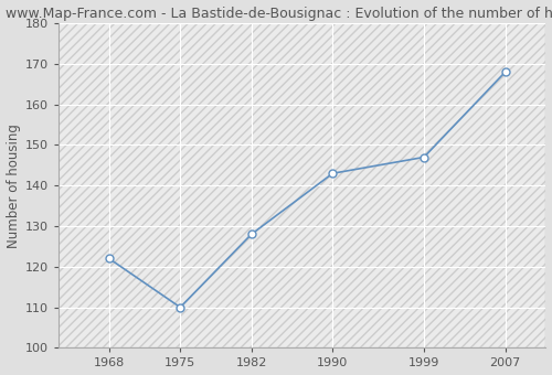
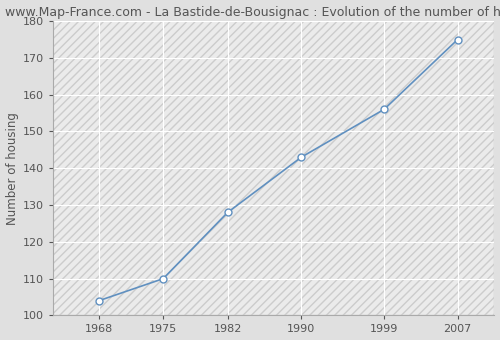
1968: 122 -> 104
1999: 147 -> 156
2007: 168 -> 175
